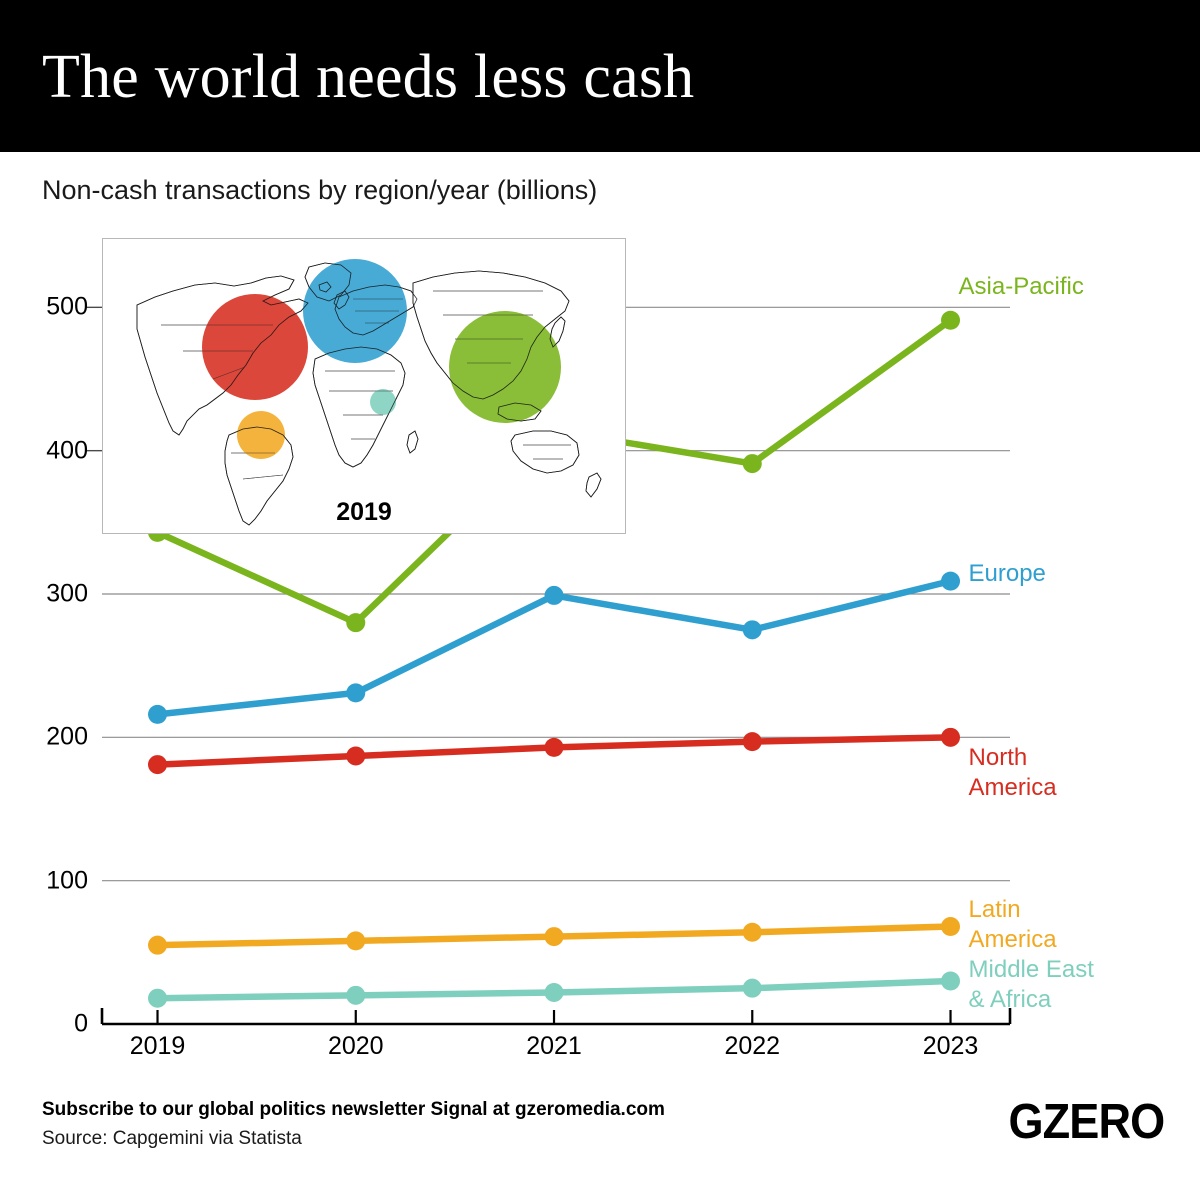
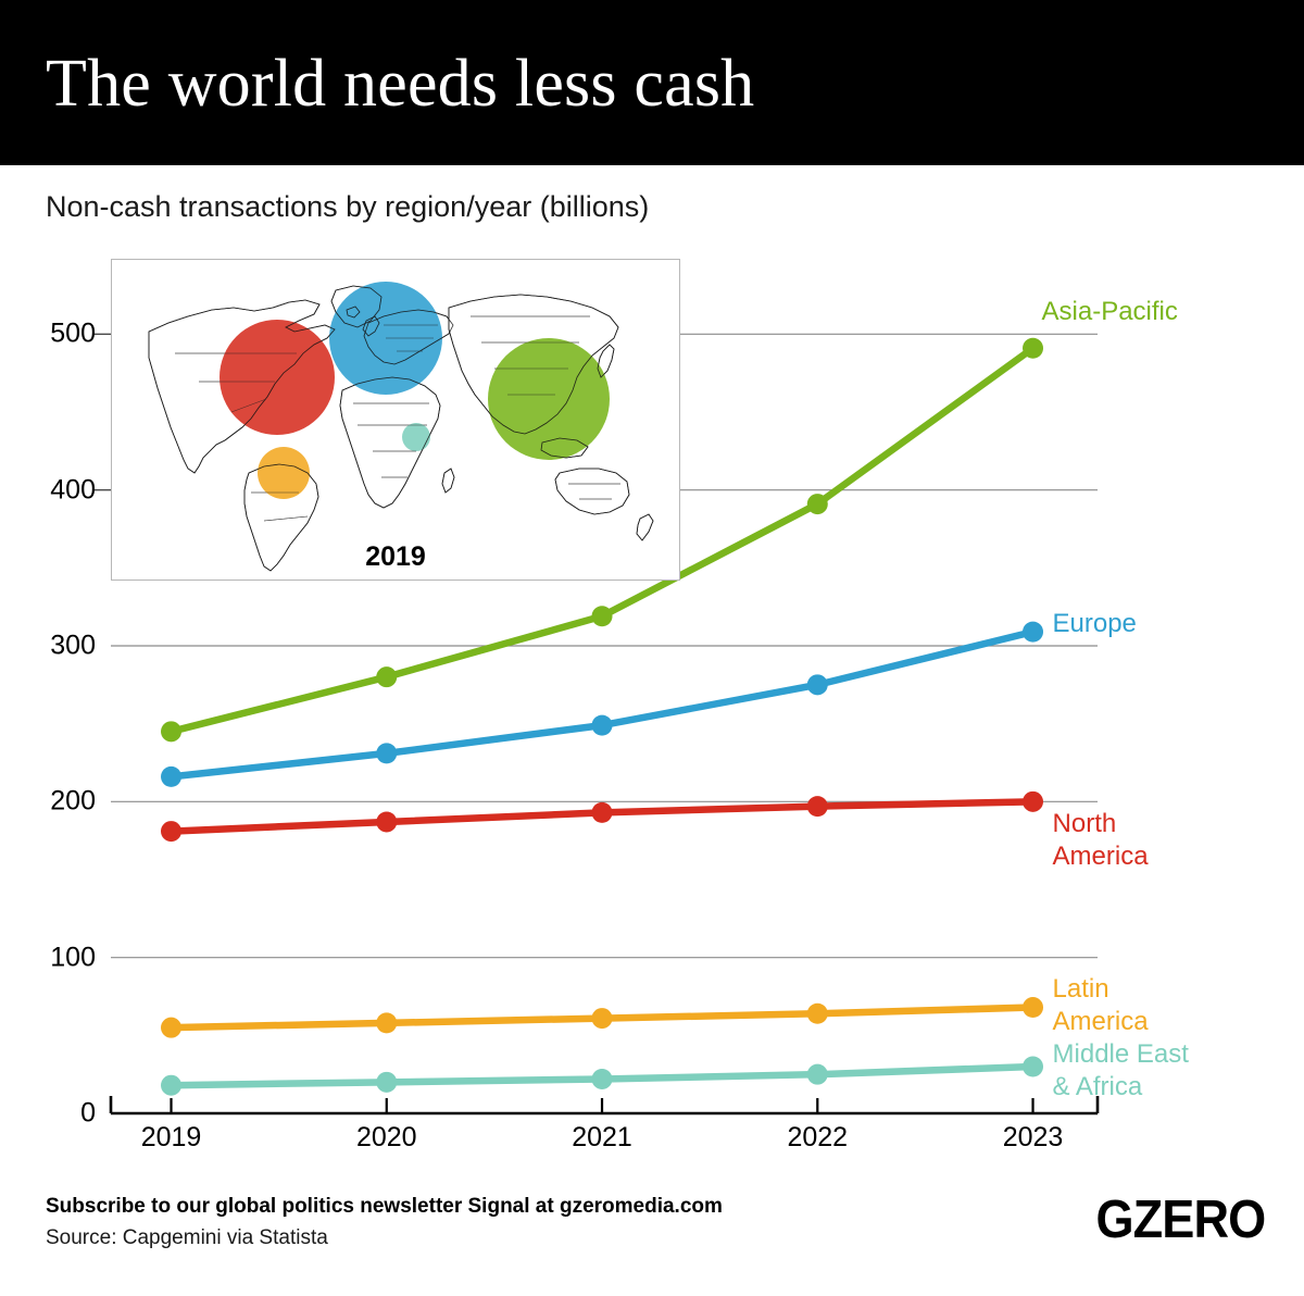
Asia-Pacific/2019: 343 -> 245
Asia-Pacific/2021: 414 -> 319
Europe/2021: 299 -> 249
